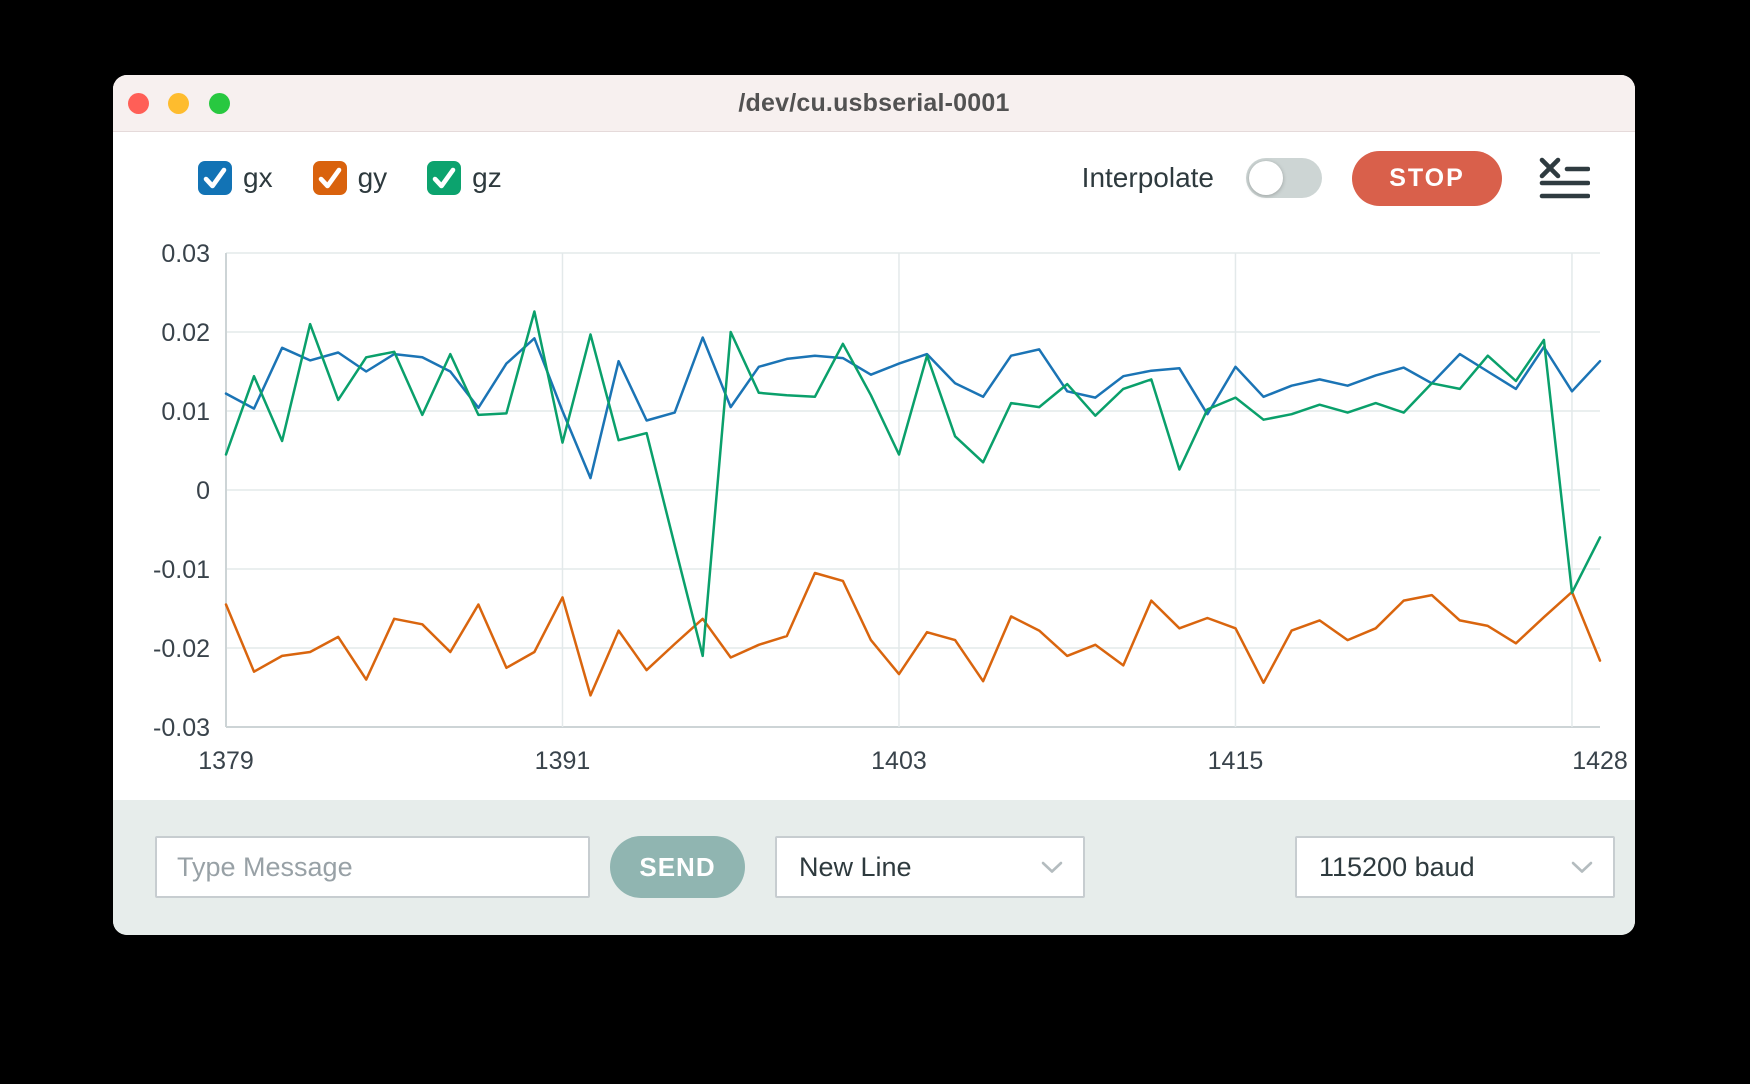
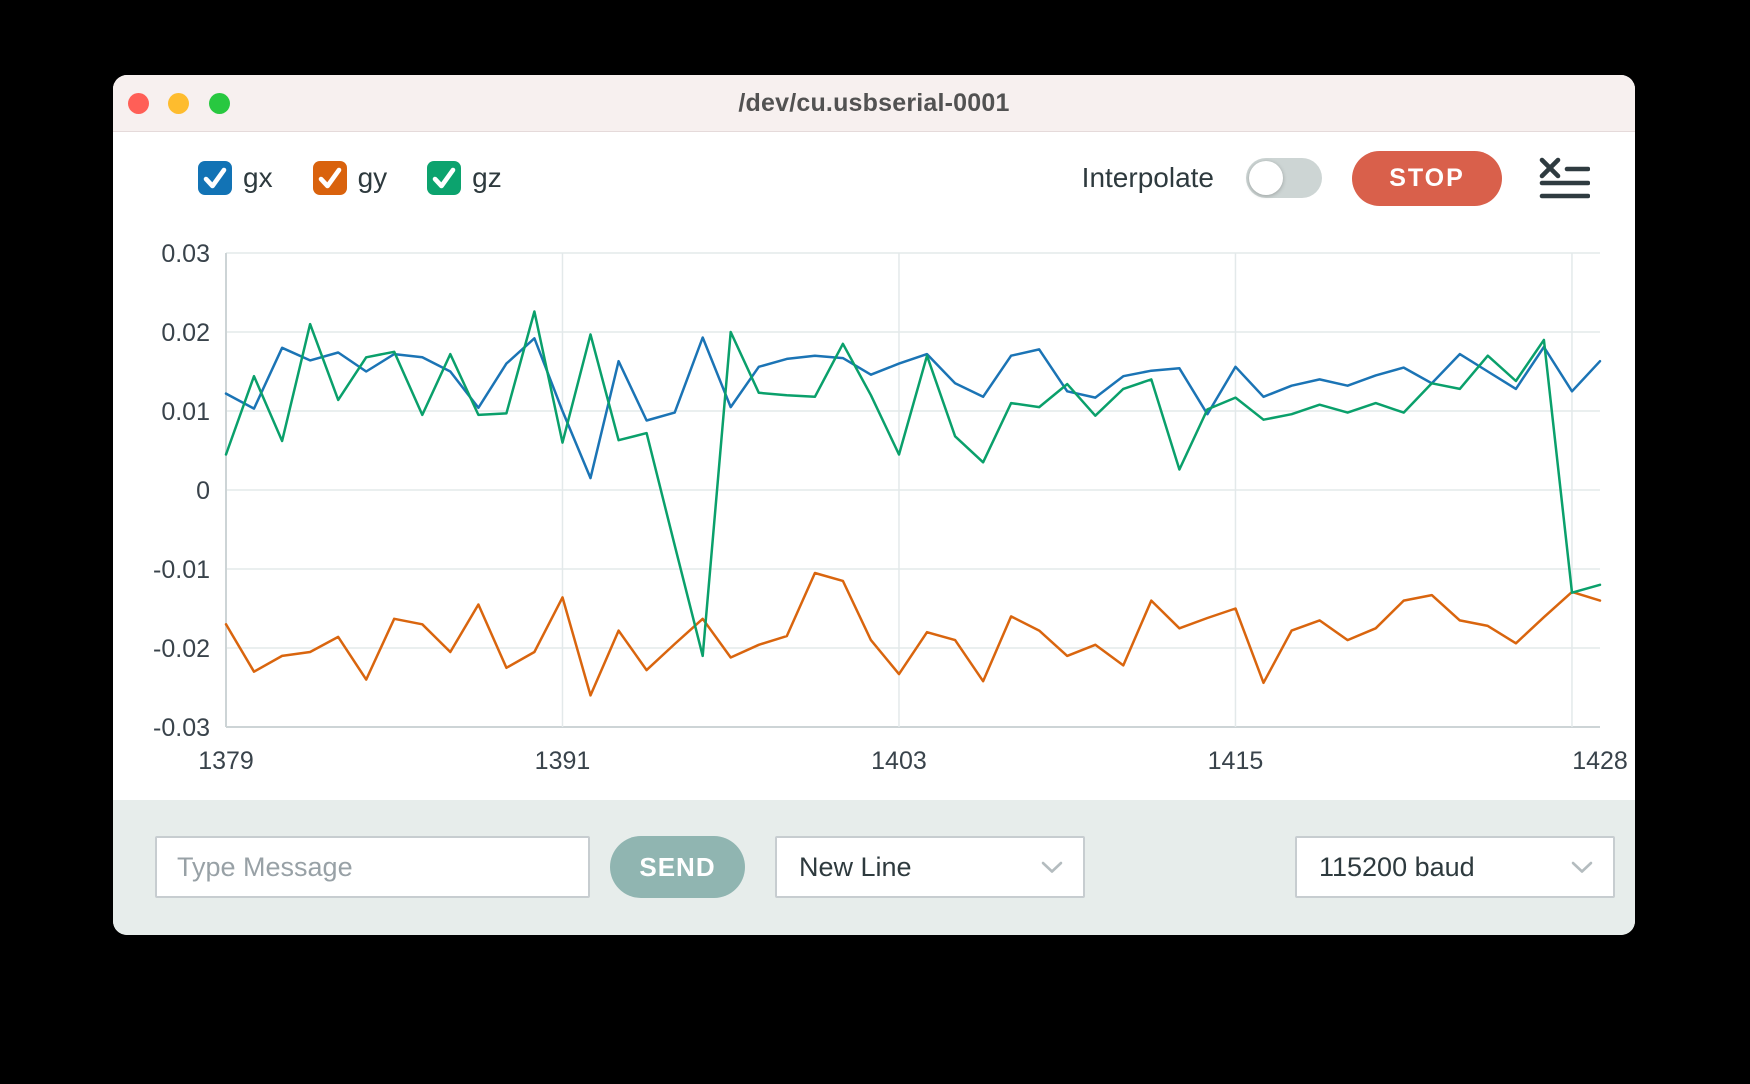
gy/1379: -0.015 -> -0.017
gy/1415: -0.018 -> -0.015
gy/1428: -0.022 -> -0.014
gz/1428: -0.006 -> -0.012
